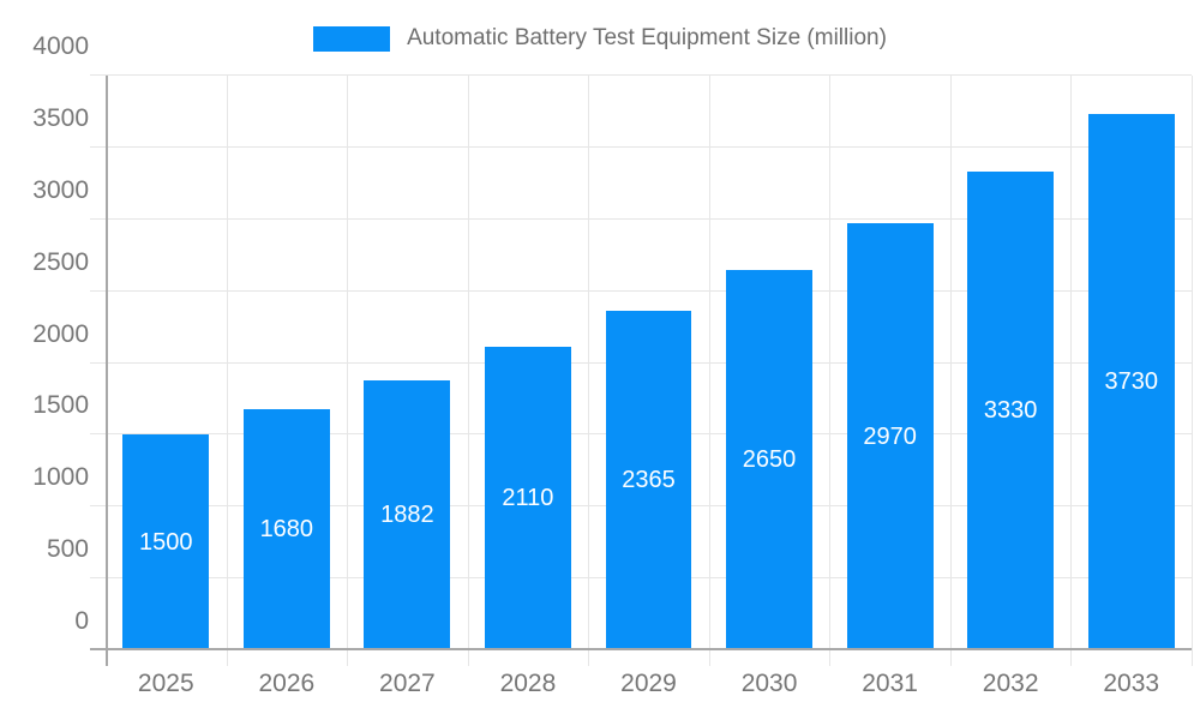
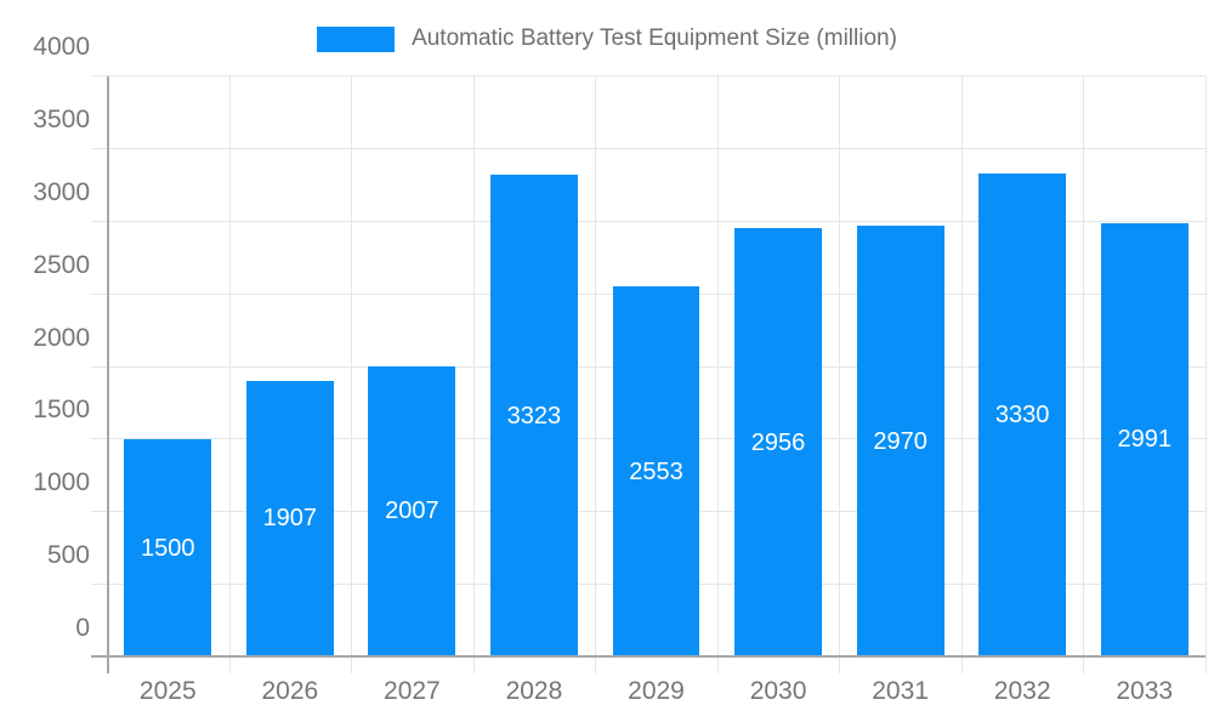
2026: 1680 -> 1907
2027: 1882 -> 2007
2028: 2110 -> 3323
2029: 2365 -> 2553
2030: 2650 -> 2956
2033: 3730 -> 2991
